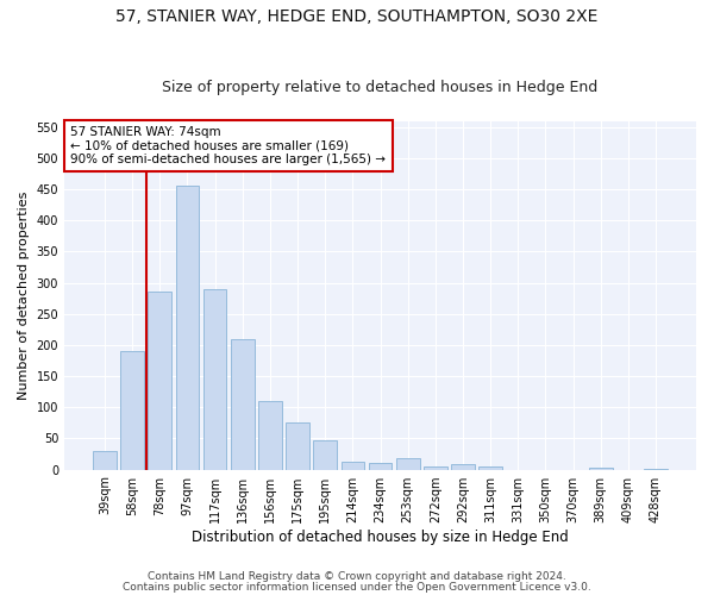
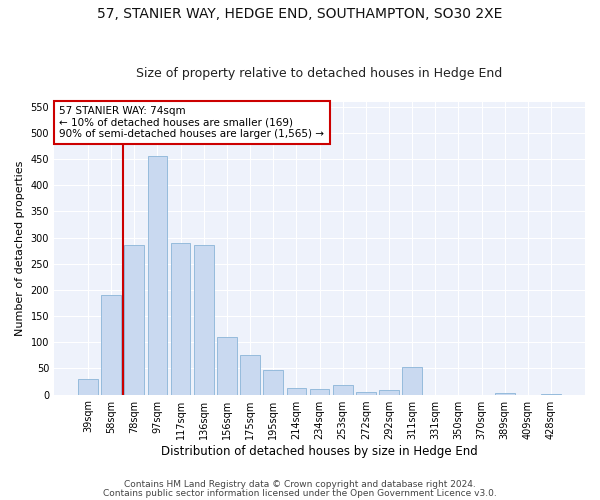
136sqm: 210 -> 286
311sqm: 5 -> 52
